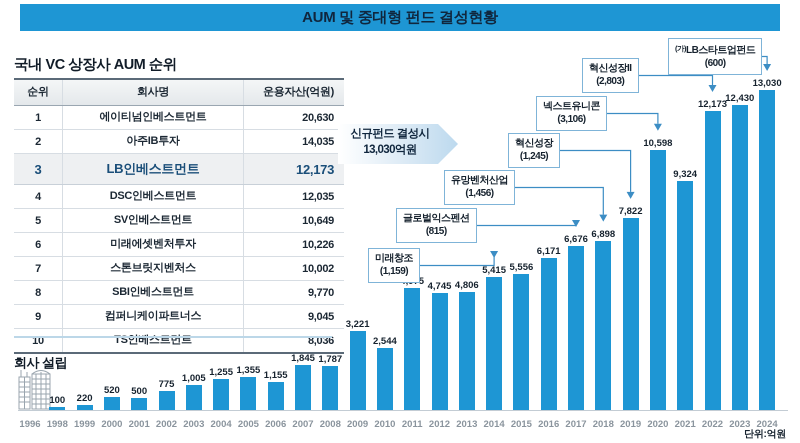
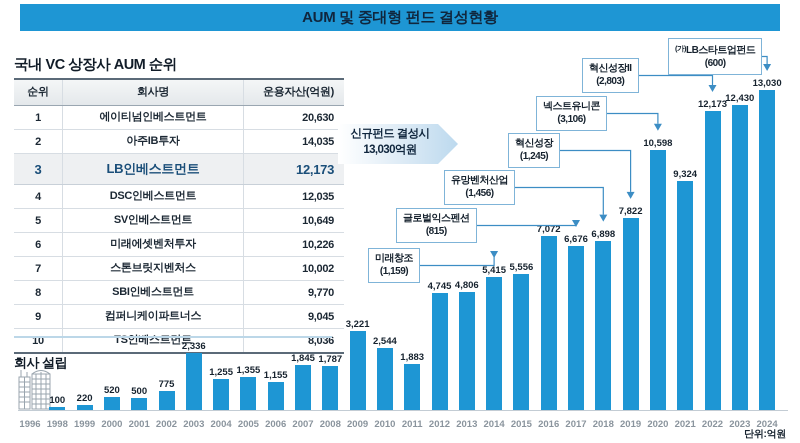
2003: 1,005 -> 2,336
2011: 4,975 -> 1,883
2016: 6,171 -> 7,072
